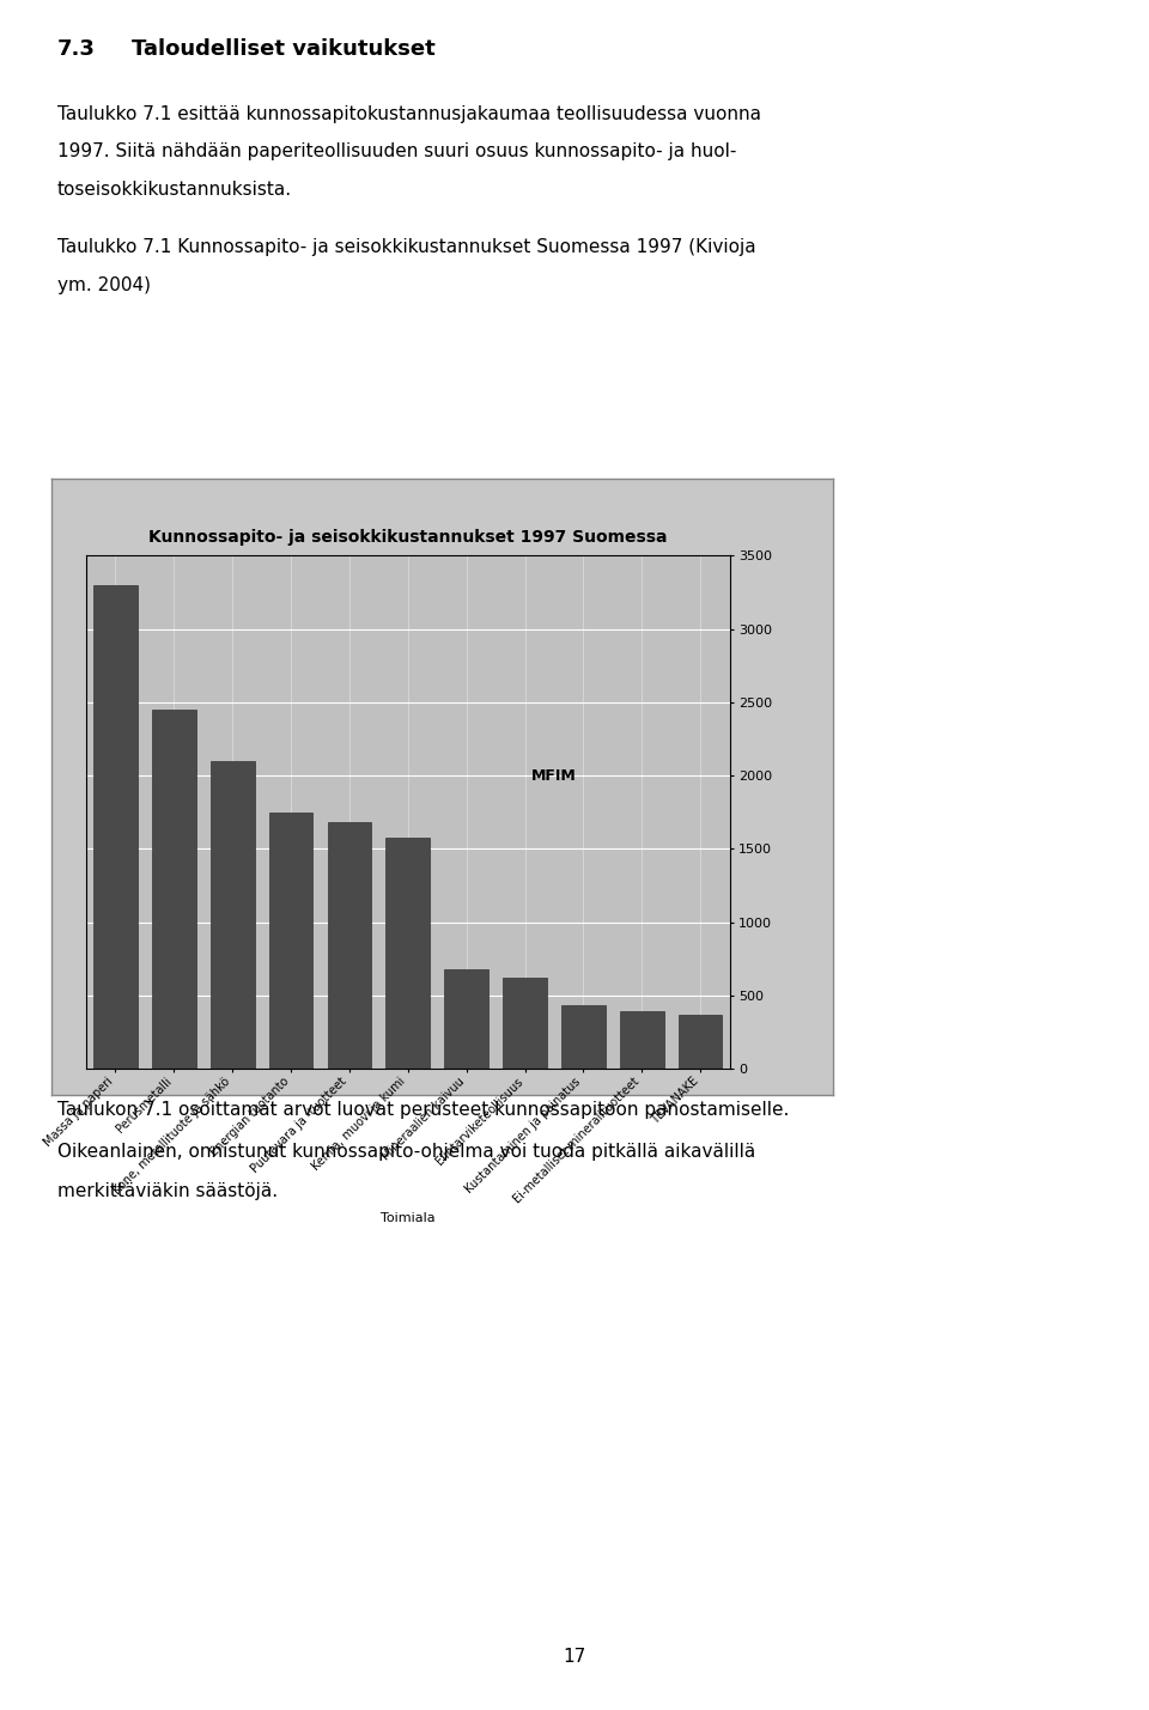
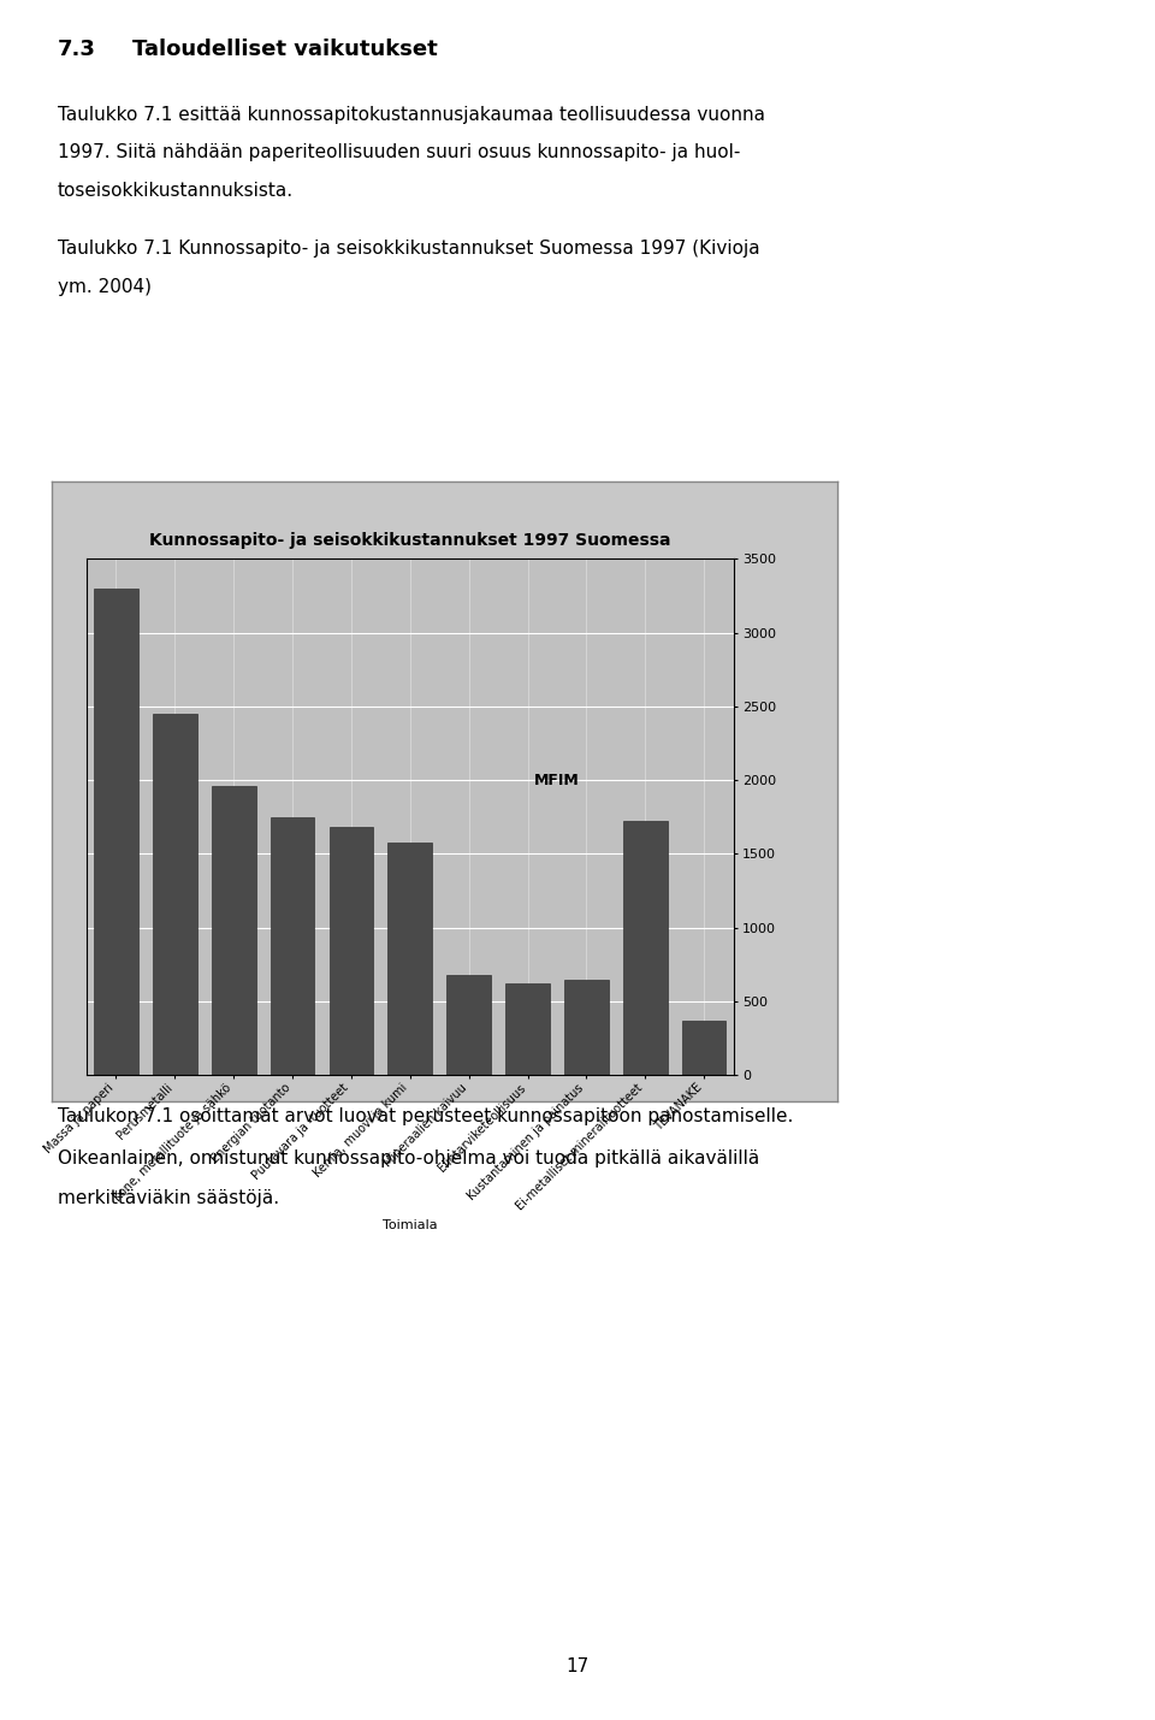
Kone, metallituote ja sähkö: 2100 -> 1960
Kustantaminen ja painatus: 430 -> 650
Ei-metalliset mineralituotteet: 390 -> 1720
